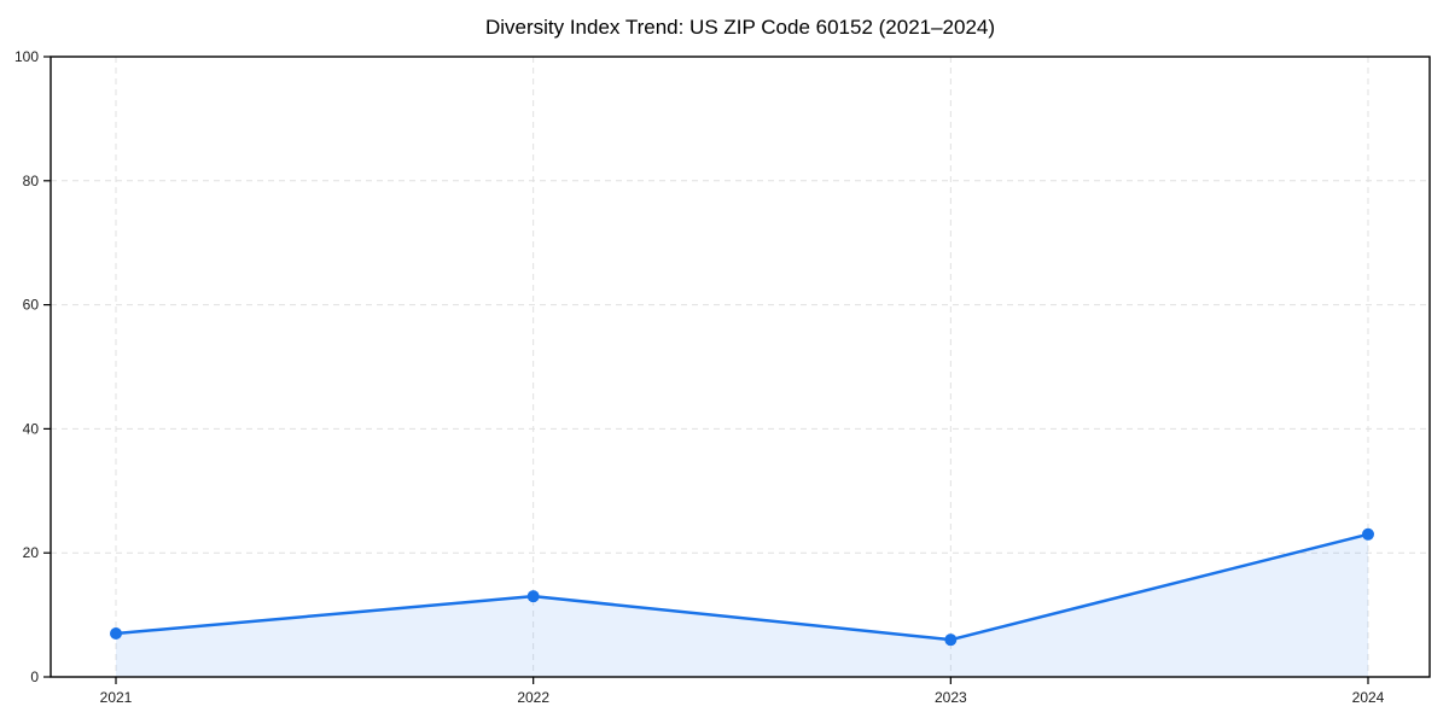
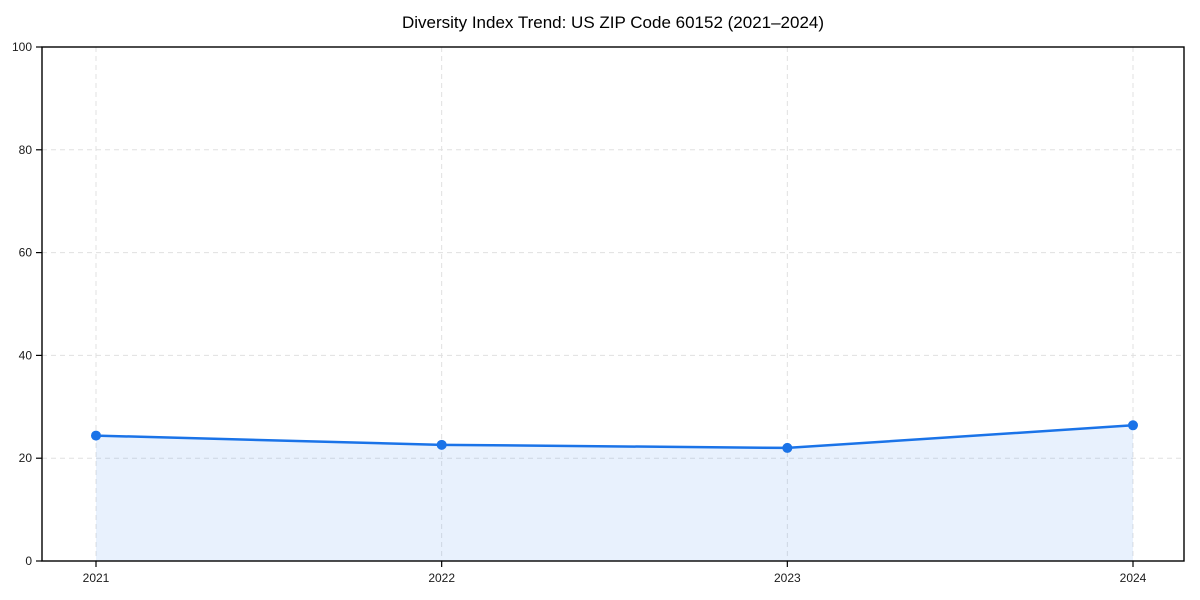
2021: 7 -> 24
2022: 13 -> 23
2023: 6 -> 22
2024: 23 -> 26
